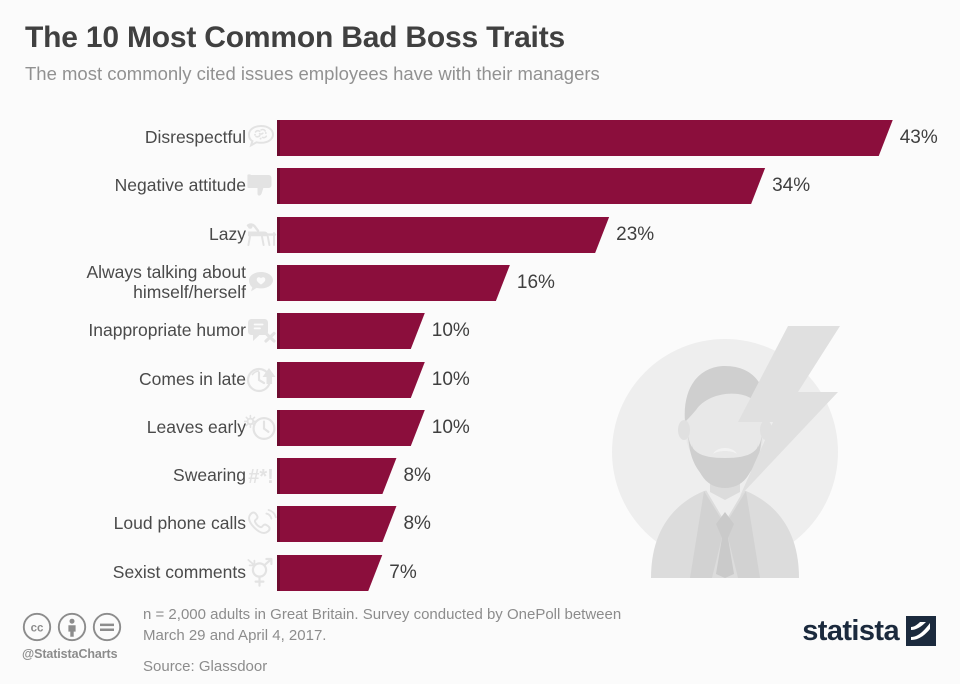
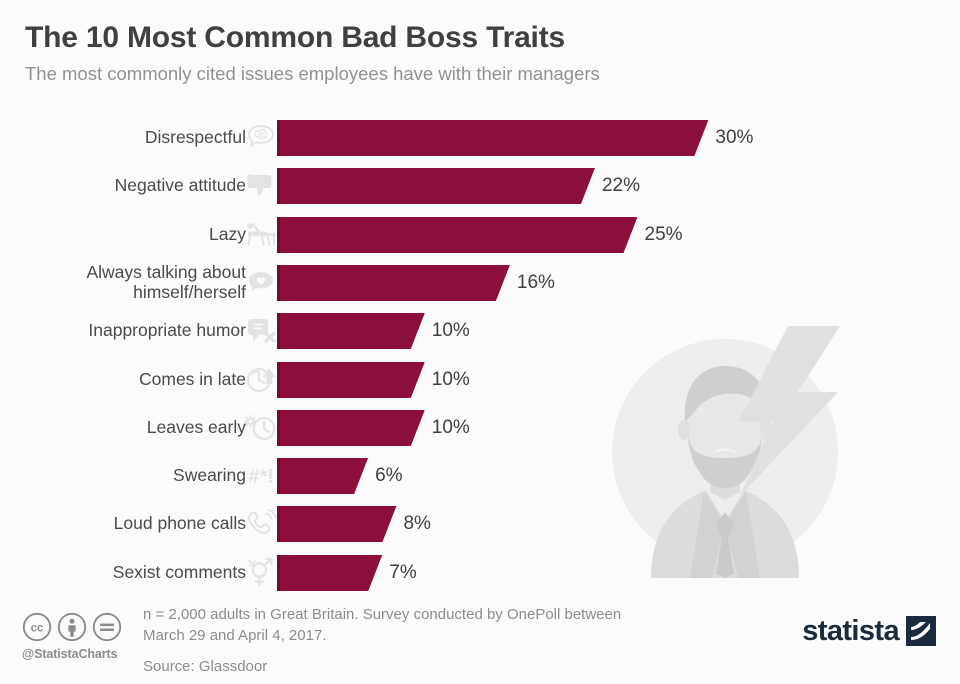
Disrespectful: 43% -> 30%
Negative attitude: 34% -> 22%
Lazy: 23% -> 25%
Swearing: 8% -> 6%
